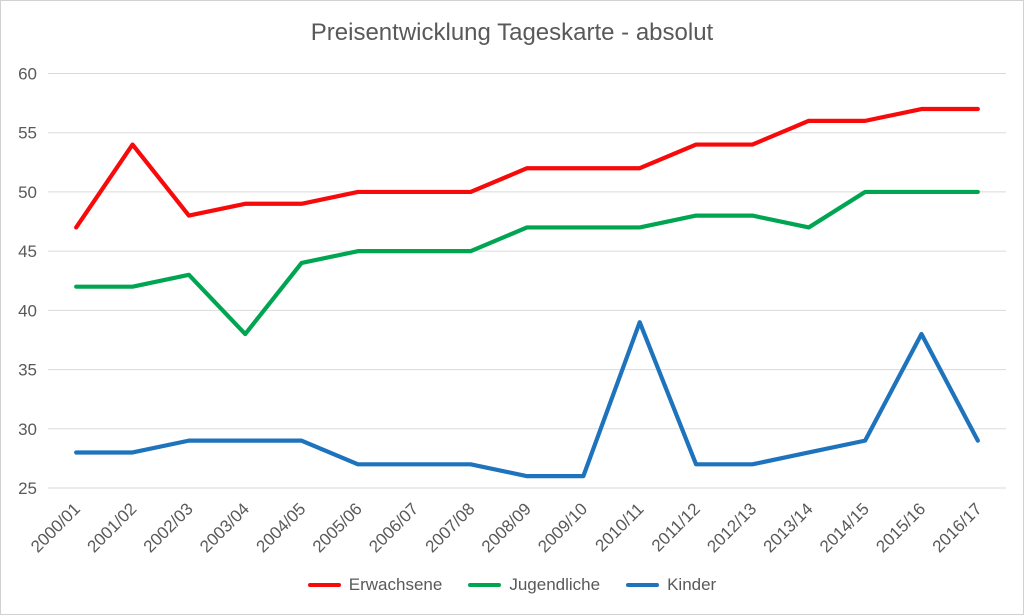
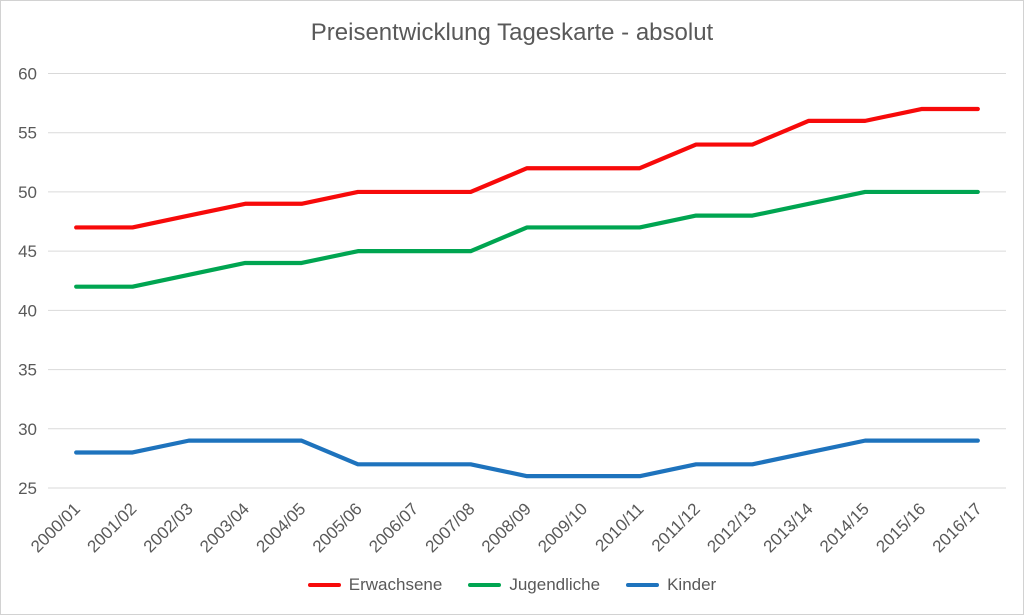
Erwachsene/2001/02: 54 -> 47
Jugendliche/2003/04: 38 -> 44
Kinder/2010/11: 39 -> 26
Jugendliche/2013/14: 47 -> 49
Kinder/2015/16: 38 -> 29
